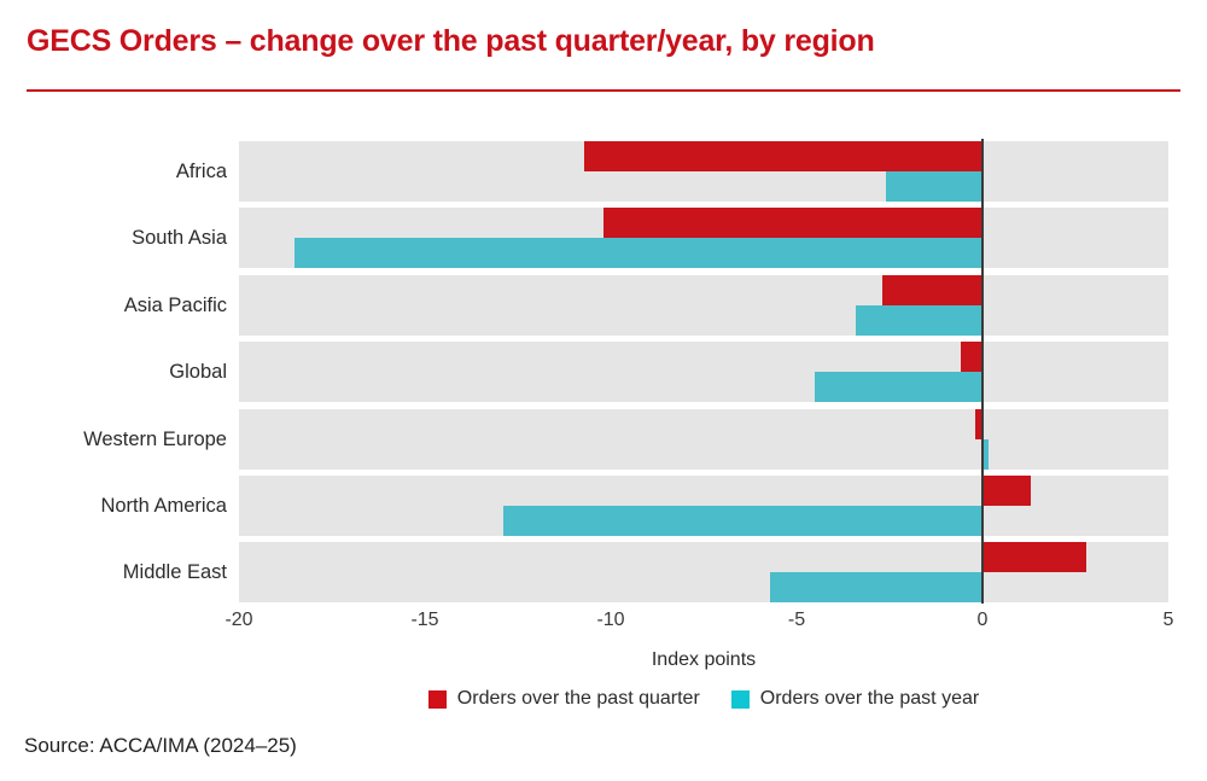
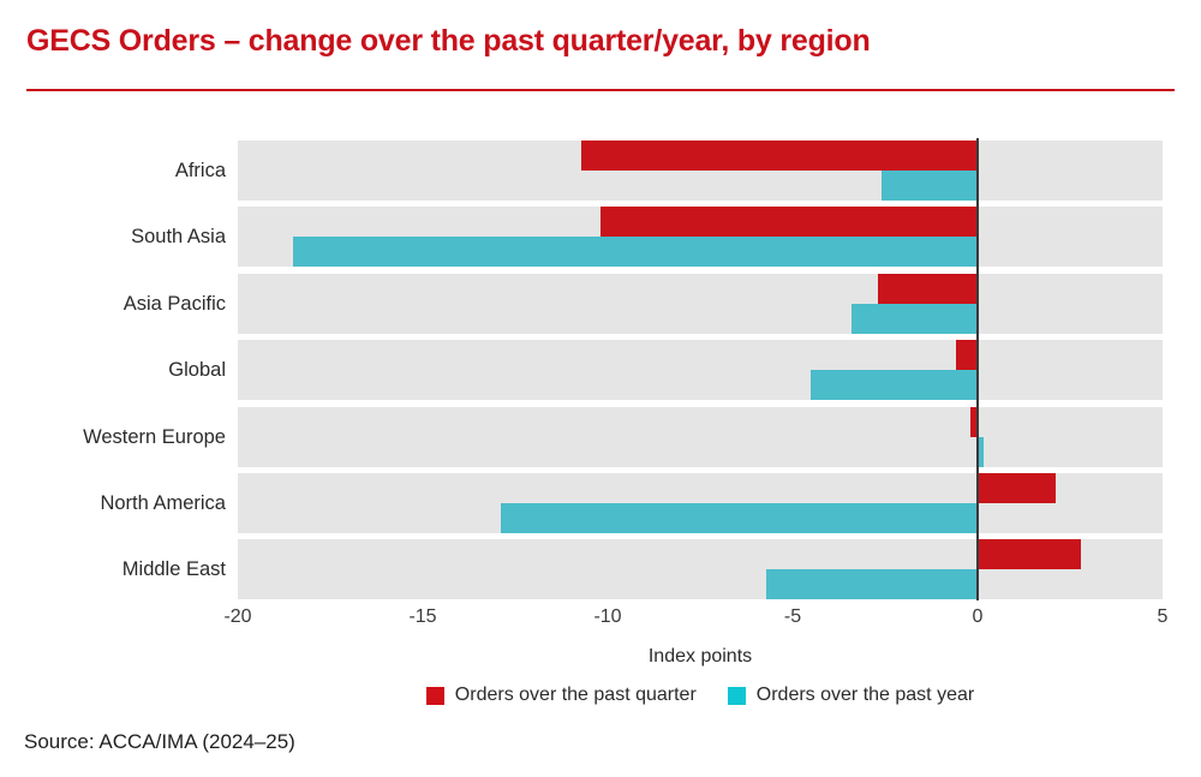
Orders over the past quarter/North America: 1.3 -> 2.1
